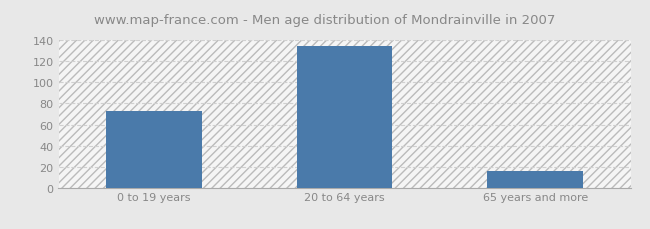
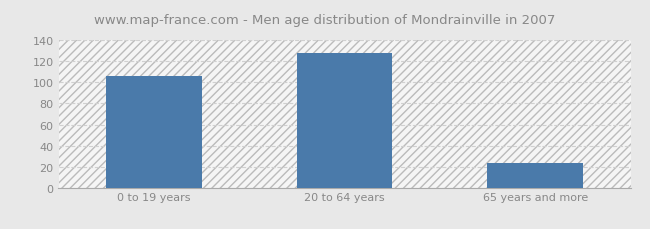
0 to 19 years: 73 -> 106
20 to 64 years: 135 -> 128
65 years and more: 16 -> 23
